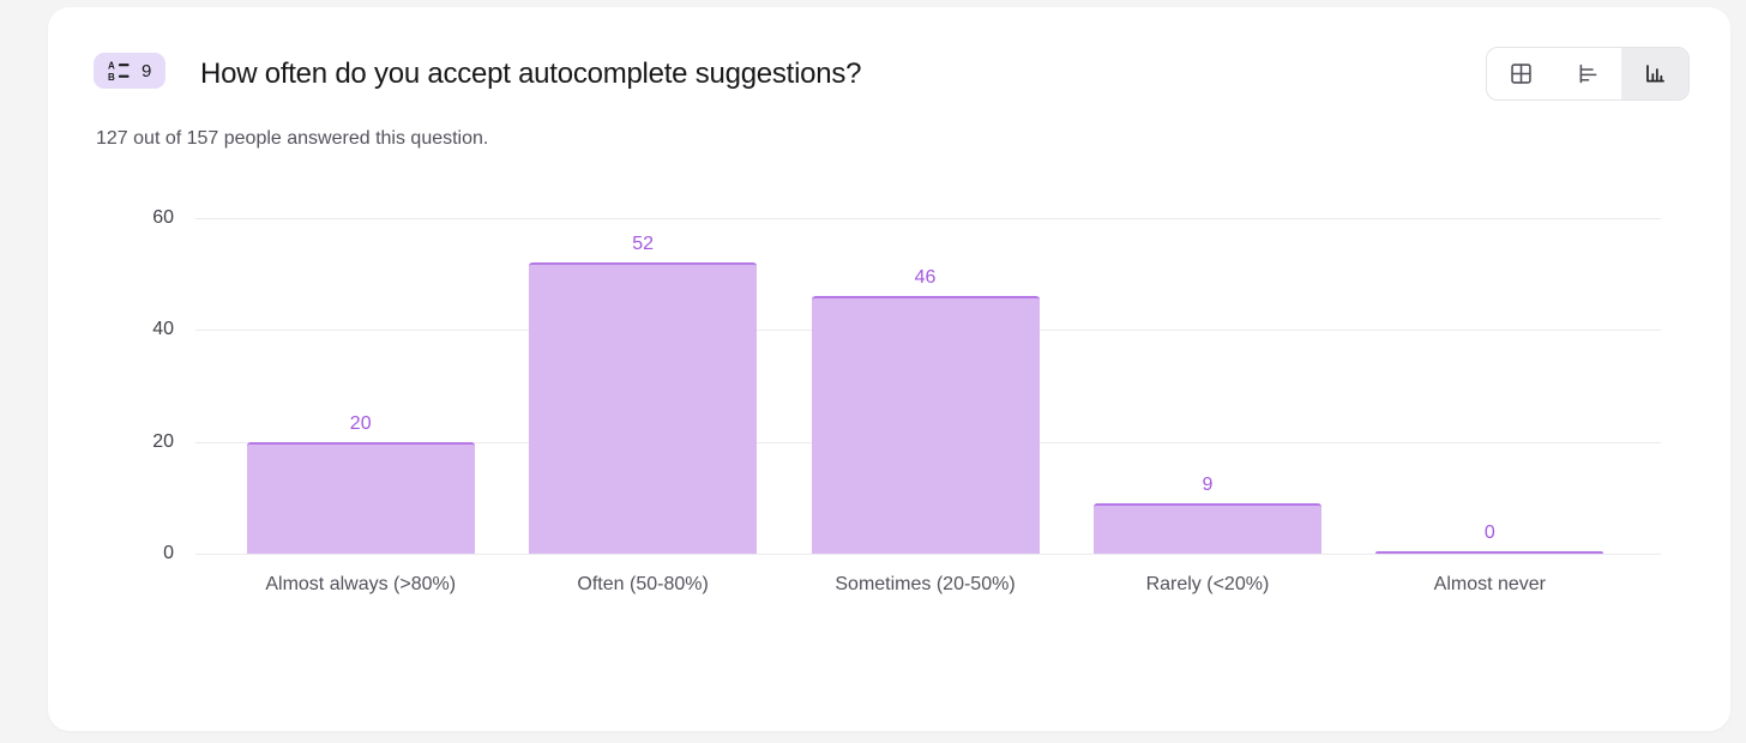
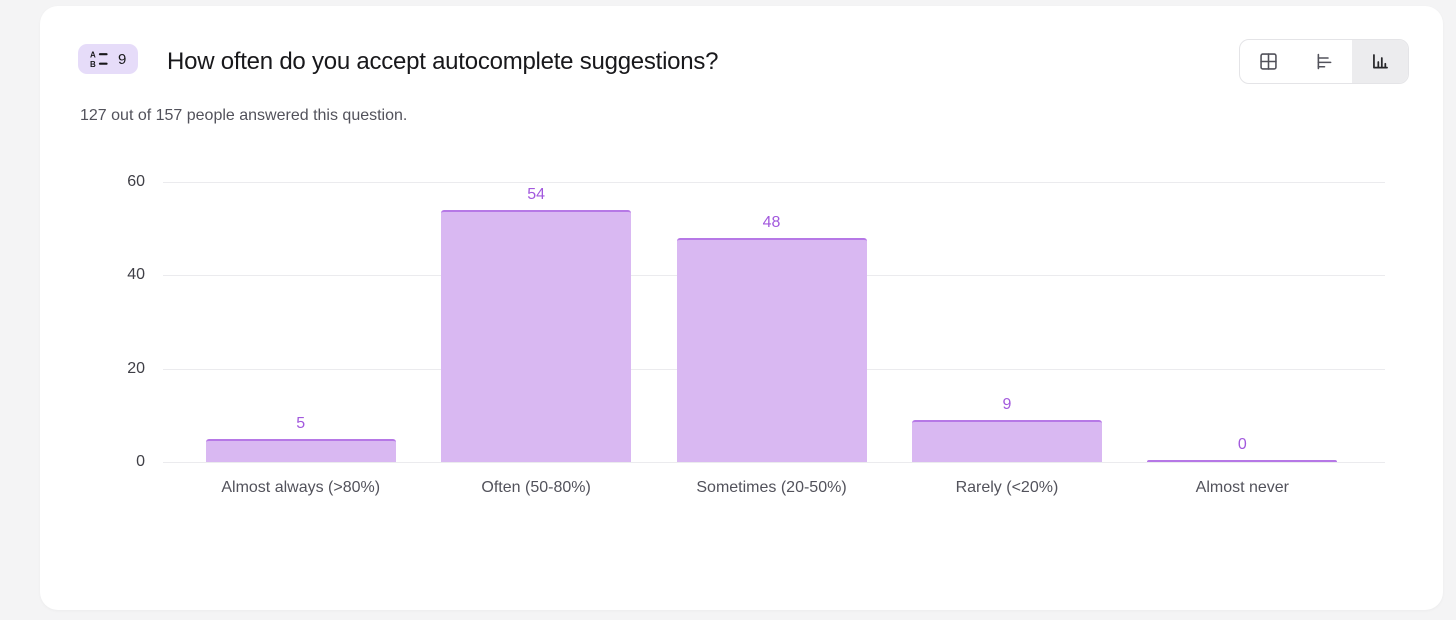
Almost always (>80%): 20 -> 5
Often (50-80%): 52 -> 54
Sometimes (20-50%): 46 -> 48
